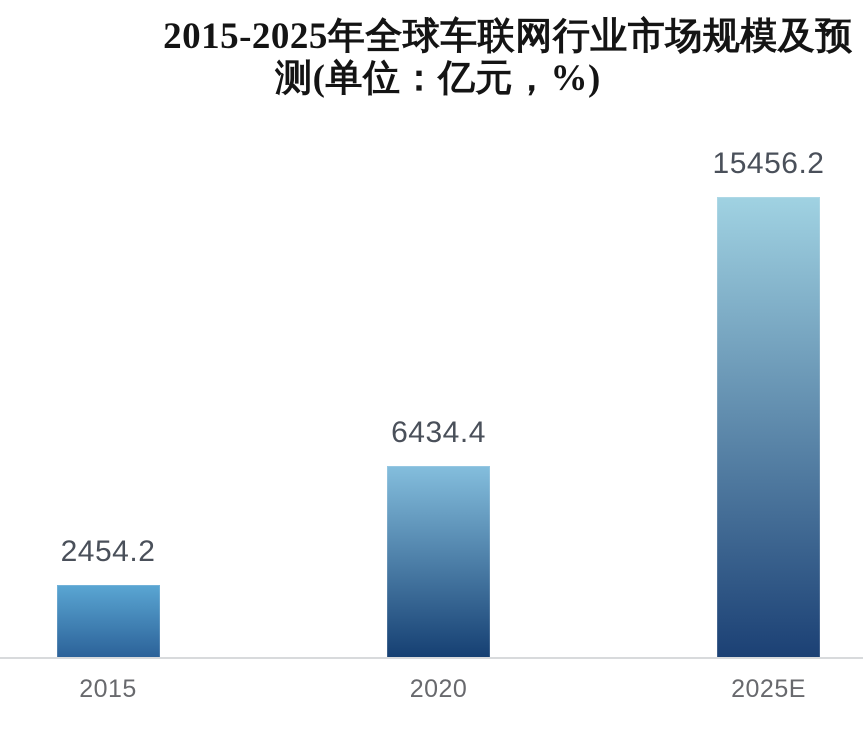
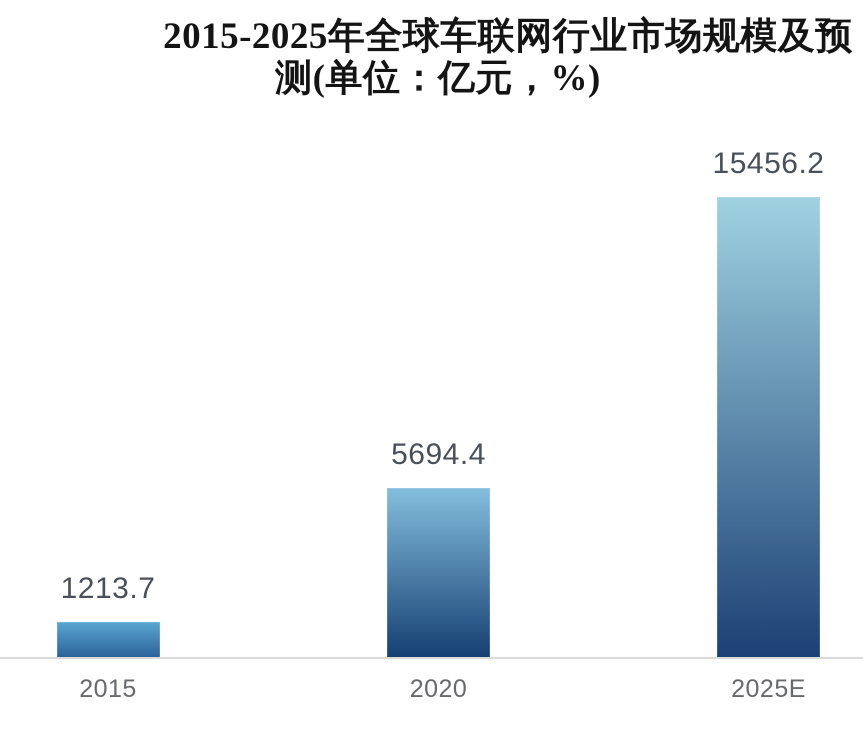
2015: 2454.2 -> 1213.7
2020: 6434.4 -> 5694.4
